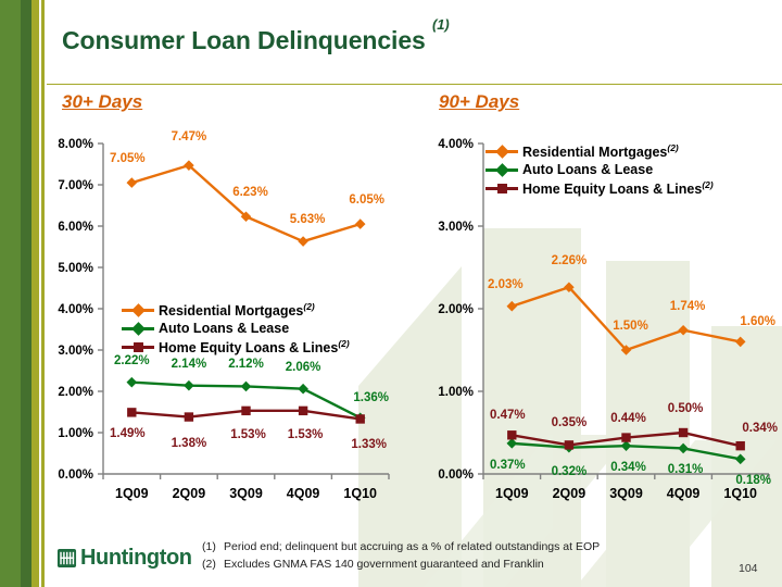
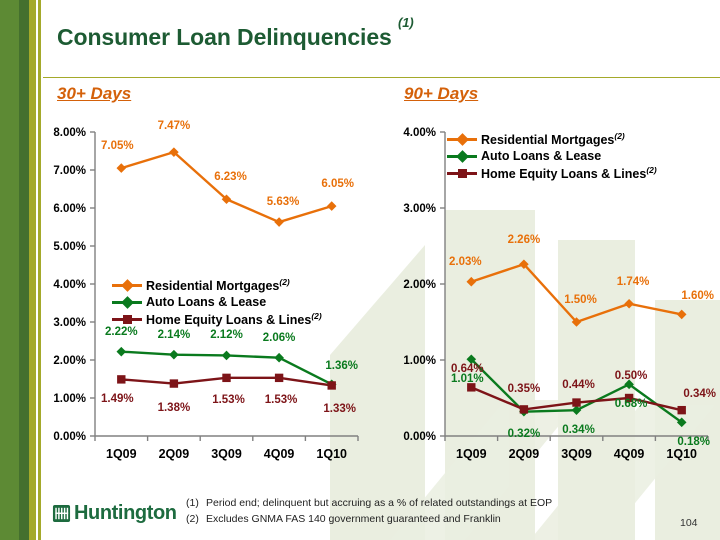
90+ Days/Auto Loans & Lease/1Q09: 0.37% -> 1.01%
90+ Days/Home Equity Loans & Lines/1Q09: 0.47% -> 0.64%
90+ Days/Auto Loans & Lease/4Q09: 0.31% -> 0.68%
